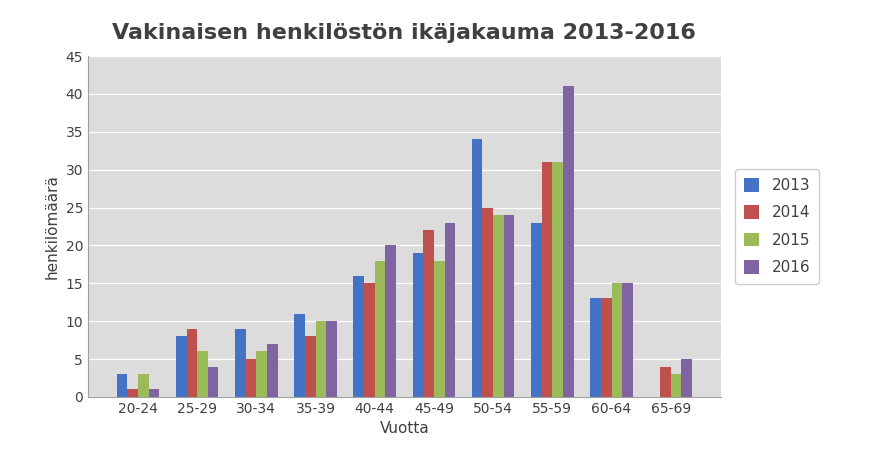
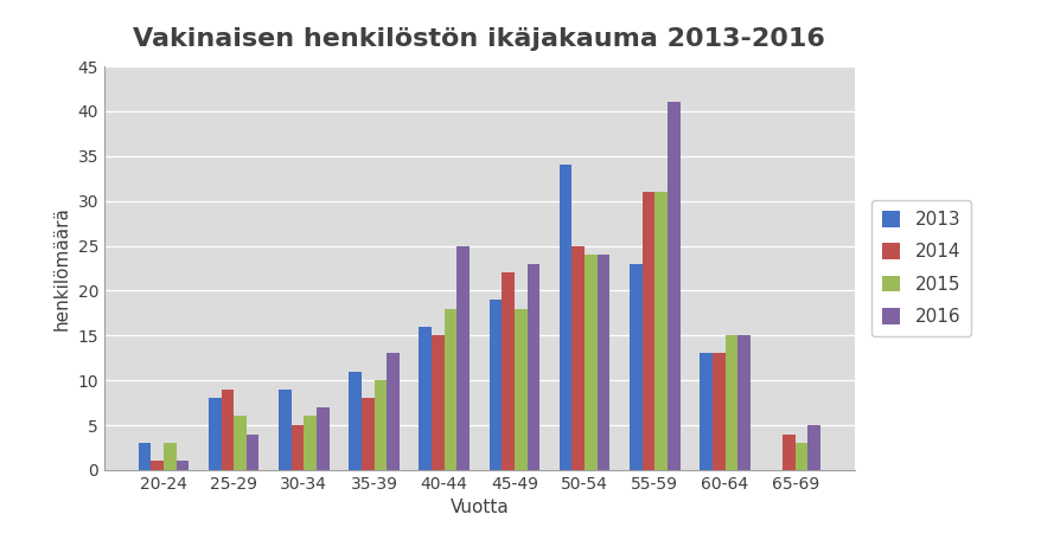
2016/35-39: 10 -> 13
2016/40-44: 20 -> 25
